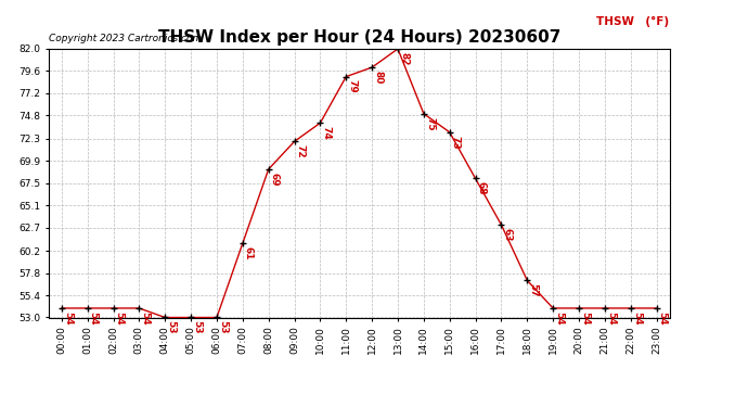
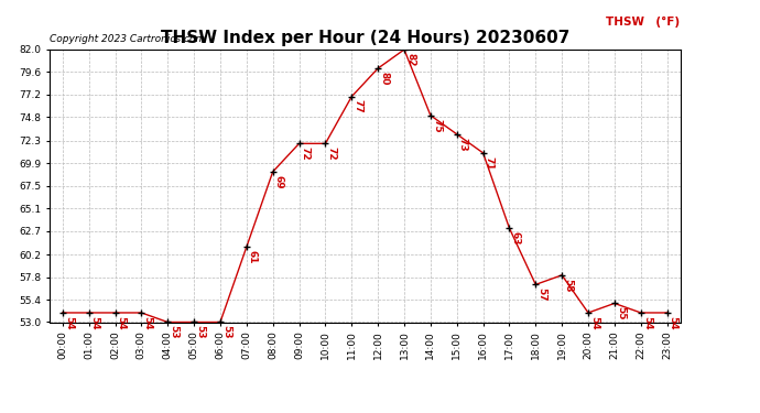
10:00: 74 -> 72
11:00: 79 -> 77
16:00: 68 -> 71
19:00: 54 -> 58
21:00: 54 -> 55
